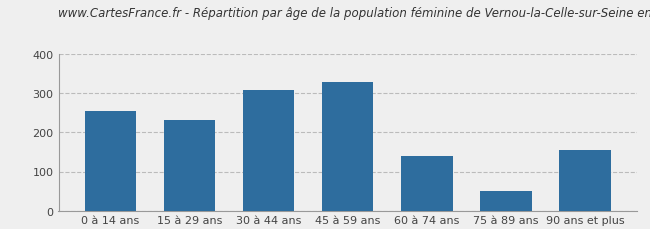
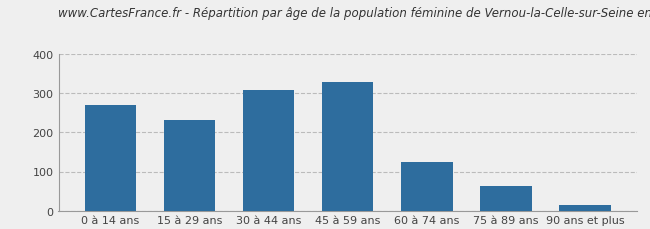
0 à 14 ans: 255 -> 270
60 à 74 ans: 140 -> 124
75 à 89 ans: 50 -> 64
90 ans et plus: 155 -> 14
